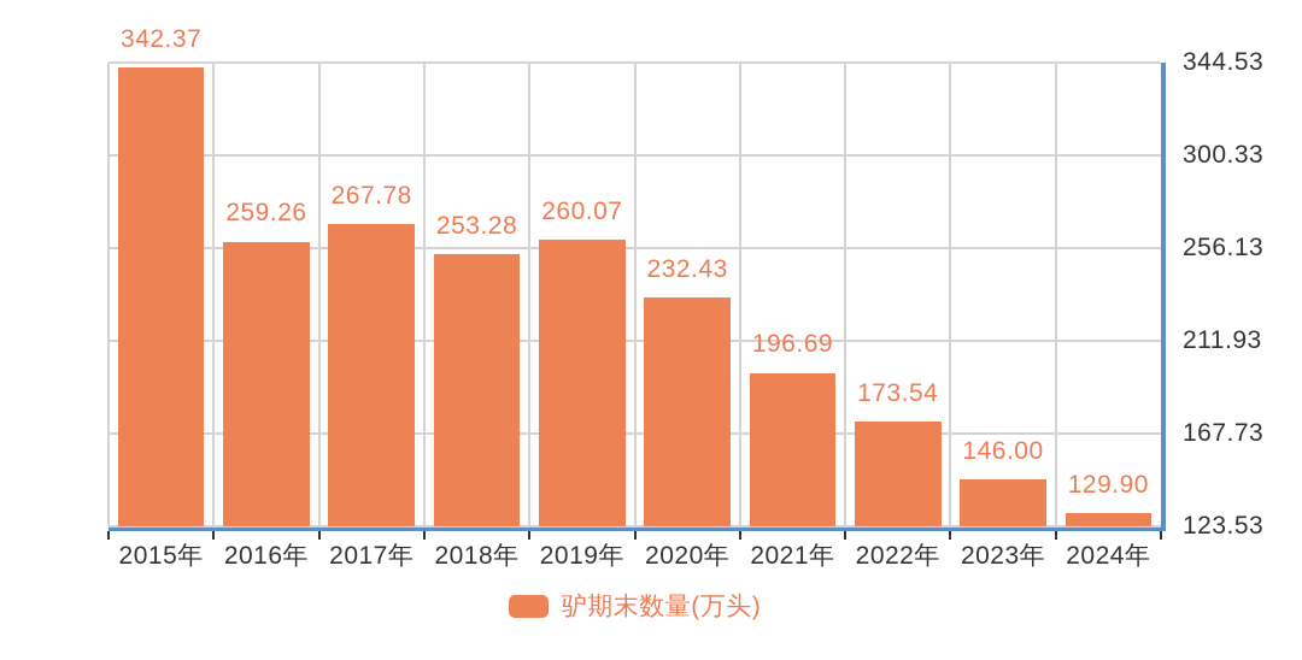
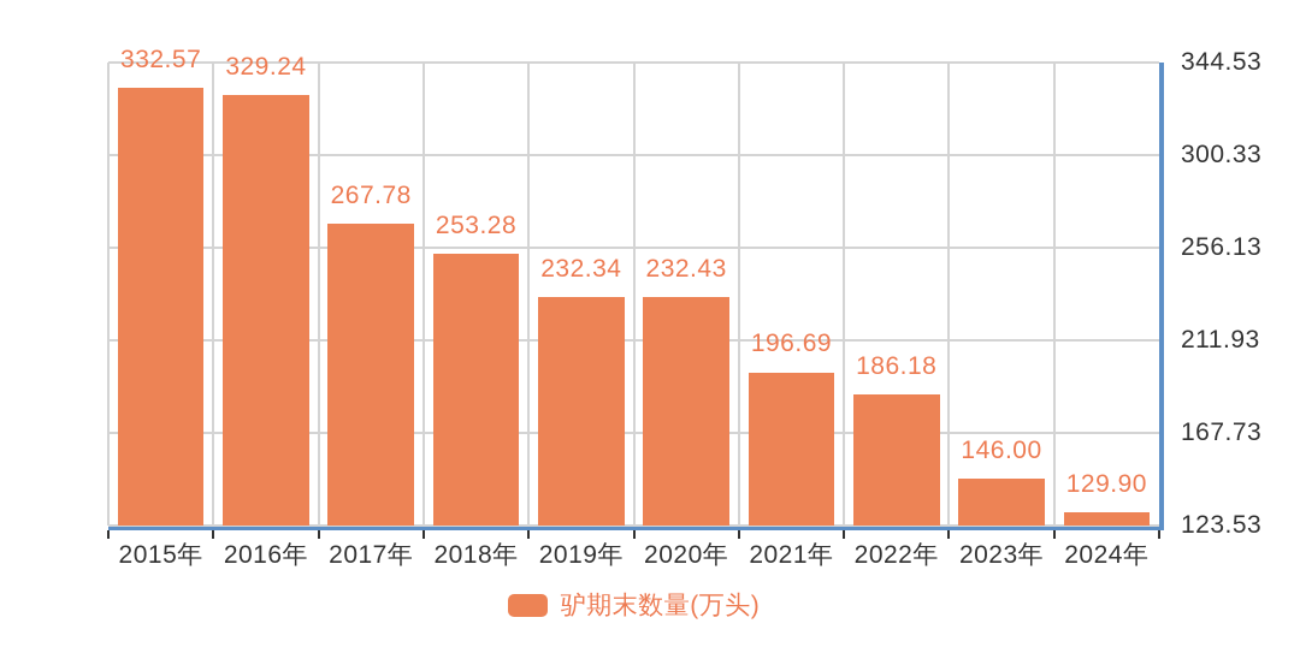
2015年: 342.37 -> 332.57
2016年: 259.26 -> 329.24
2019年: 260.07 -> 232.34
2022年: 173.54 -> 186.18
